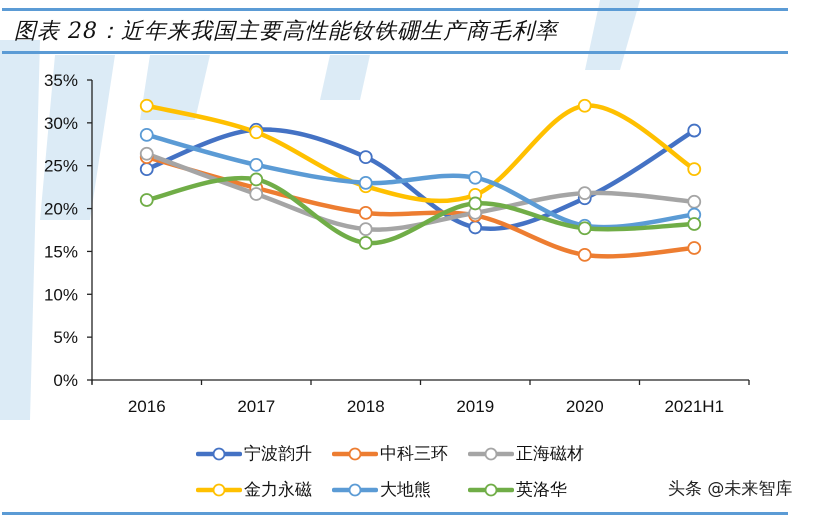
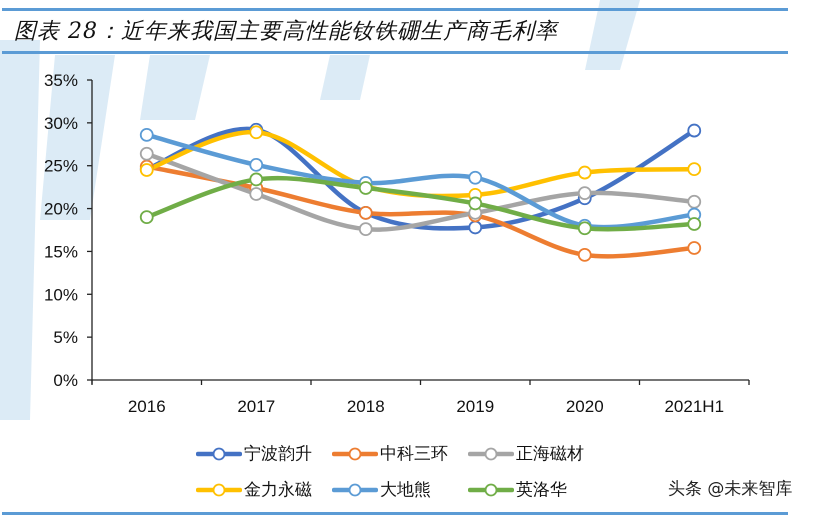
中科三环/2016: 26% -> 25%
金力永磁/2016: 32% -> 24%
英洛华/2016: 21% -> 19%
宁波韵升/2018: 26% -> 20%
英洛华/2018: 16% -> 22%
金力永磁/2020: 32% -> 24%
